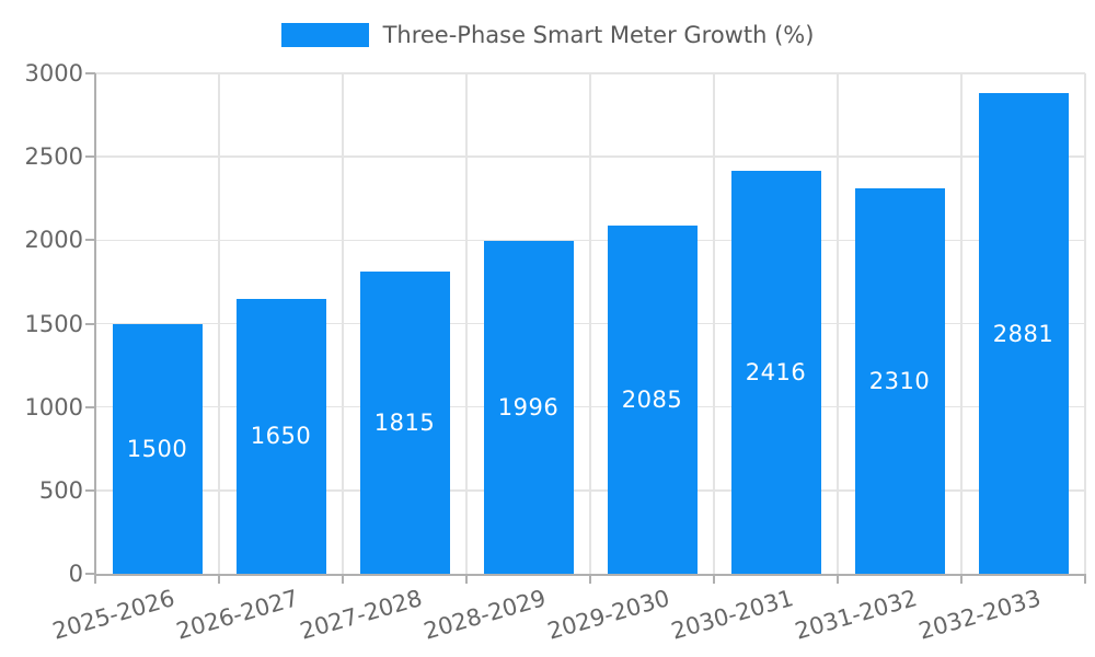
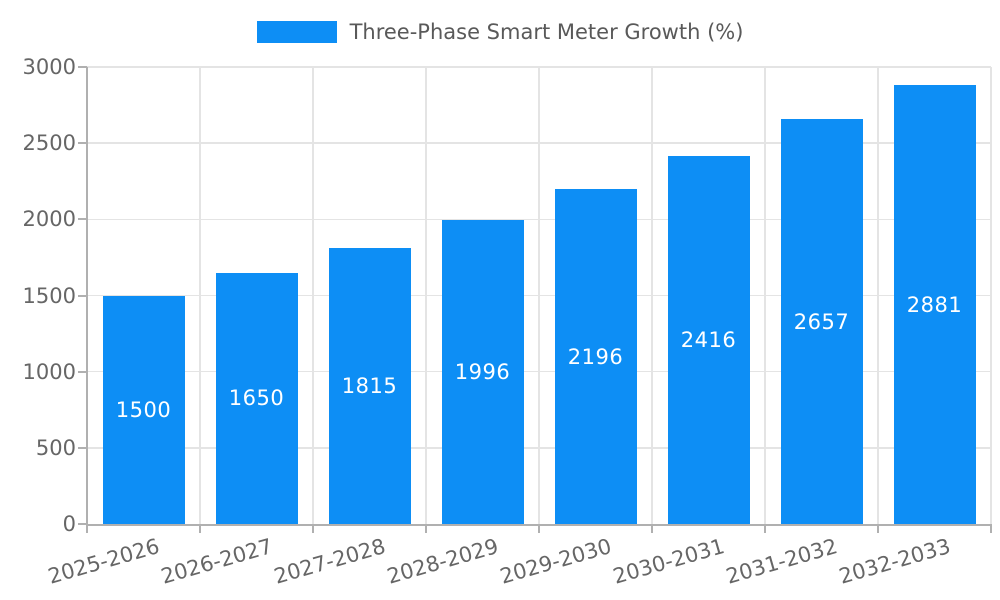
2029-2030: 2085 -> 2196
2031-2032: 2310 -> 2657
